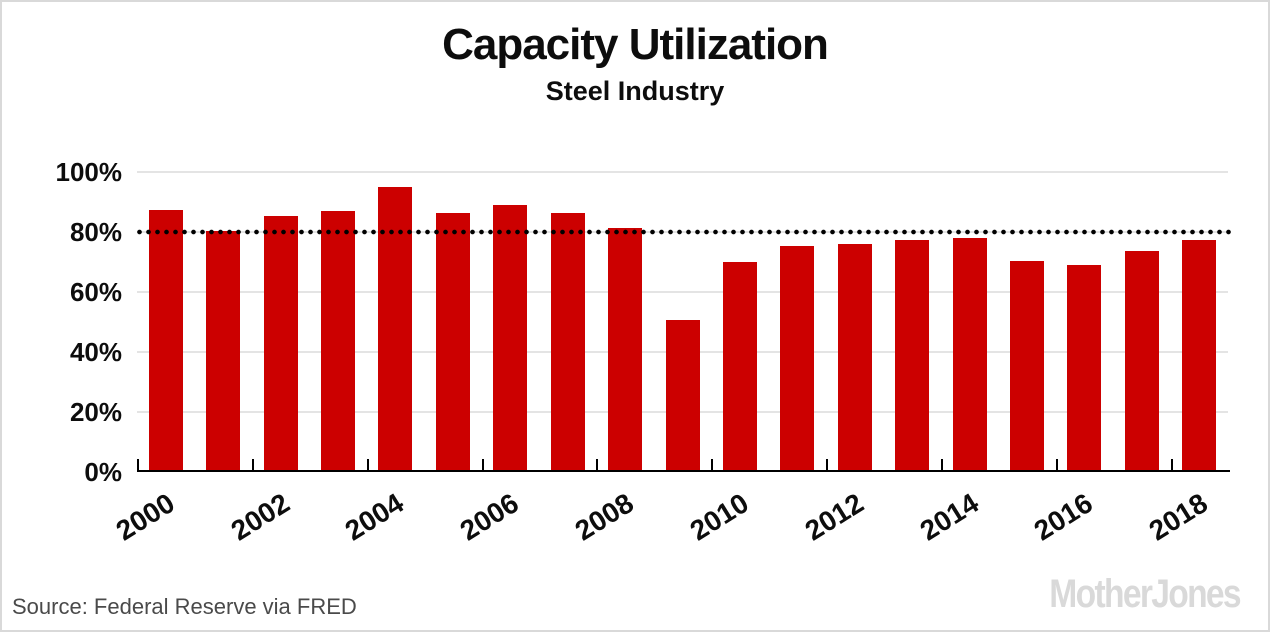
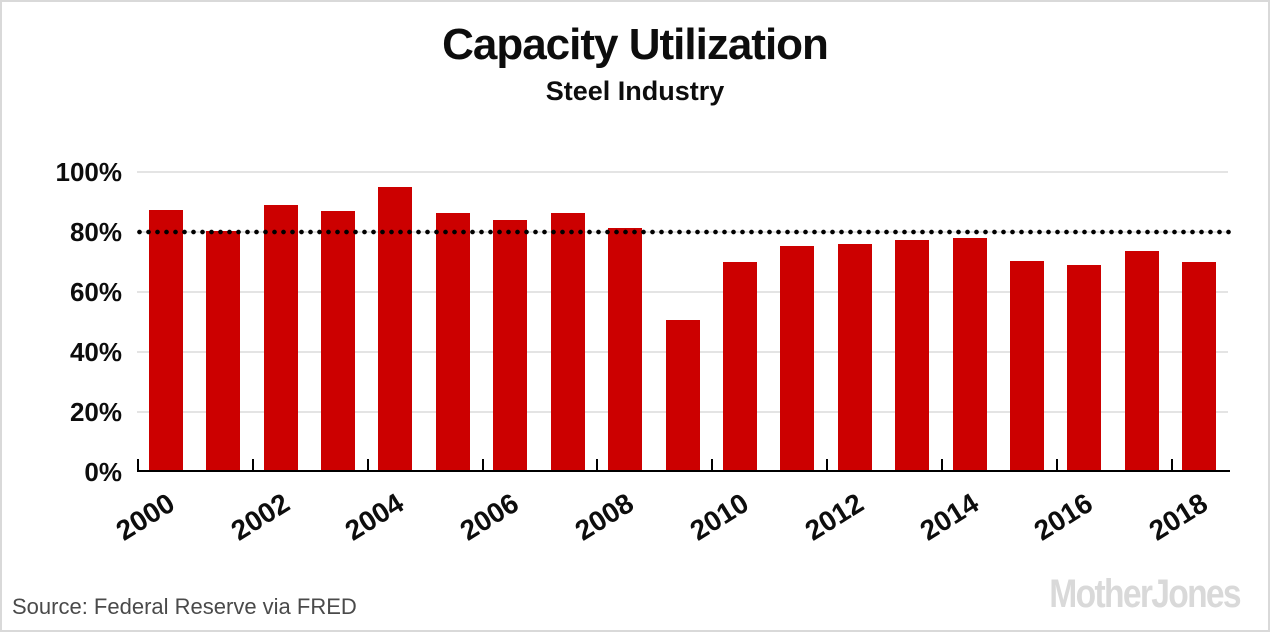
2002: 85% -> 89%
2006: 89% -> 84%
2018: 77% -> 70%
